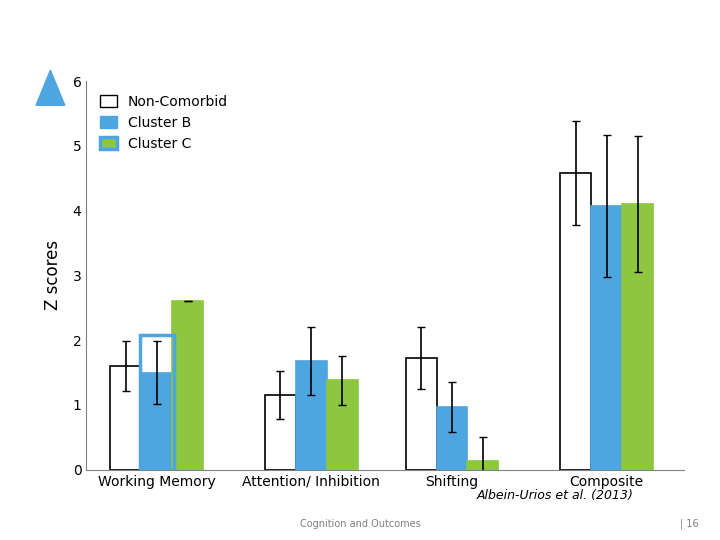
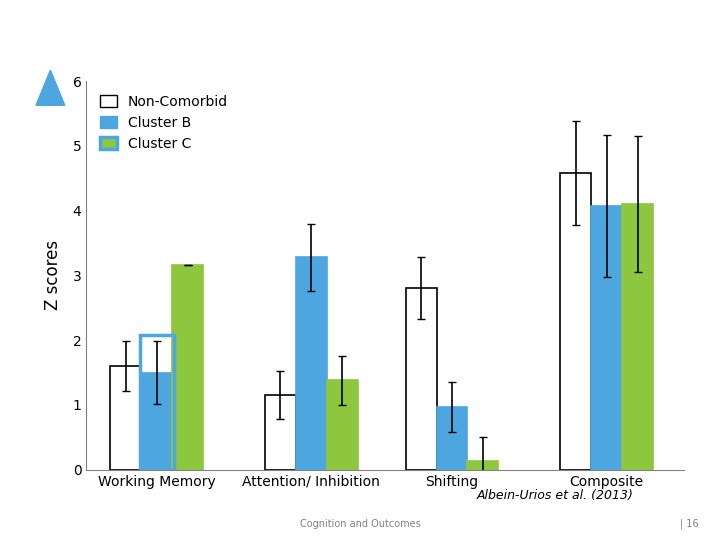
Cluster C/Working Memory: 2.60 -> 3.16
Cluster B/Attention/ Inhibition: 1.68 -> 3.28
Non-Comorbid/Shifting: 1.72 -> 2.80
